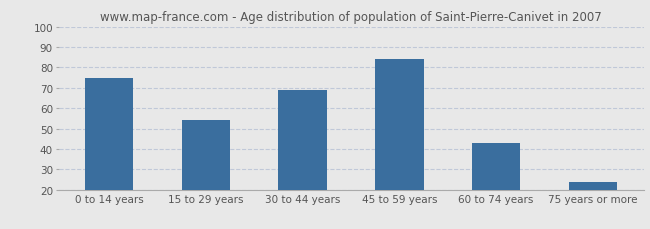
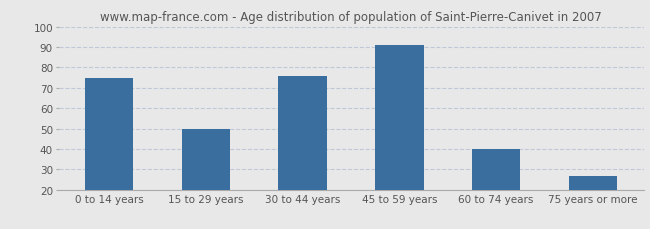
15 to 29 years: 54 -> 50
30 to 44 years: 69 -> 76
45 to 59 years: 84 -> 91
60 to 74 years: 43 -> 40
75 years or more: 24 -> 27
